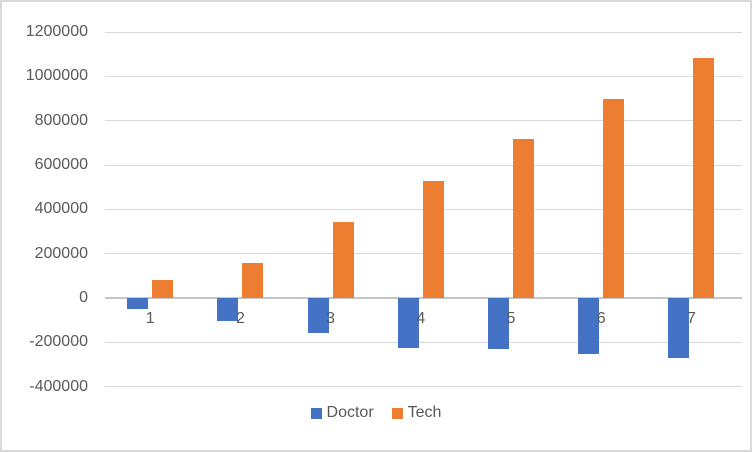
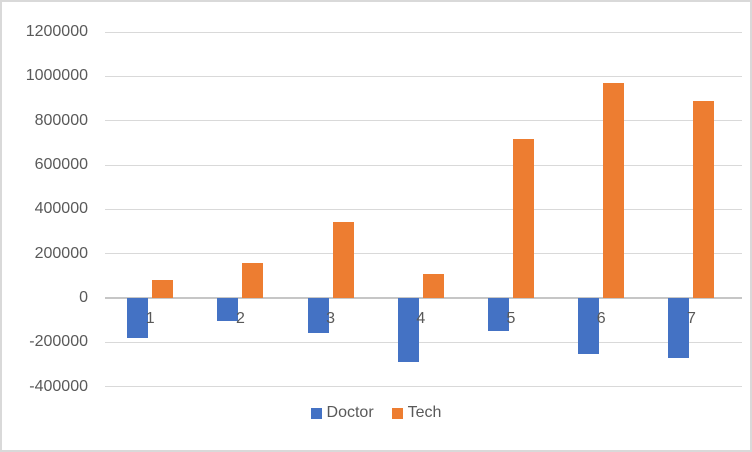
Doctor/1: -50000 -> -180000
Doctor/4: -220000 -> -290000
Tech/4: 530000 -> 110000
Doctor/5: -230000 -> -150000
Tech/6: 900000 -> 970000
Tech/7: 1080000 -> 890000
